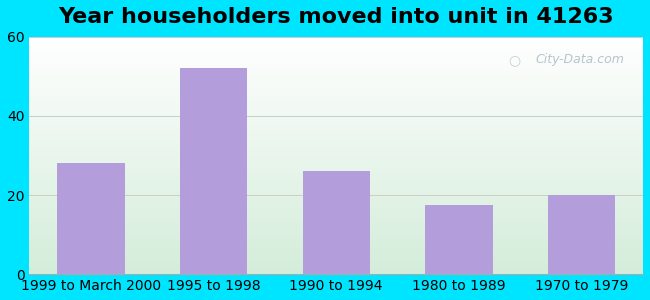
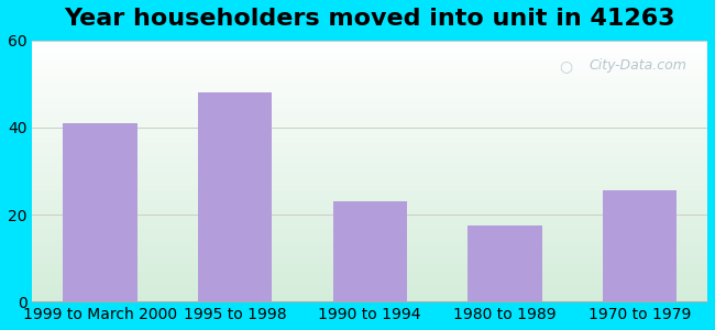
1999 to March 2000: 28.0 -> 41.0
1995 to 1998: 52.0 -> 48.0
1990 to 1994: 26.0 -> 23.0
1970 to 1979: 20.0 -> 25.5
